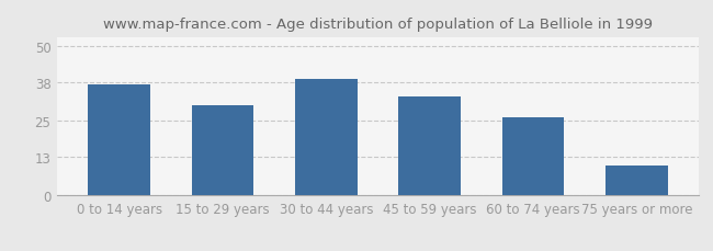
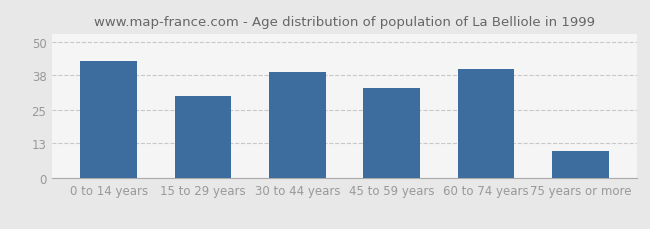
0 to 14 years: 37 -> 43
60 to 74 years: 26 -> 40
